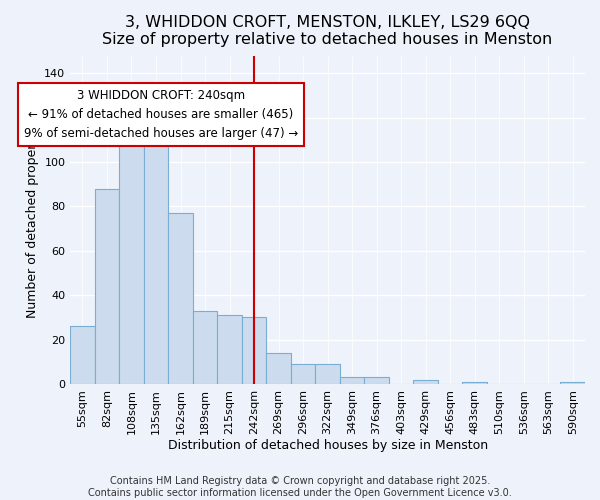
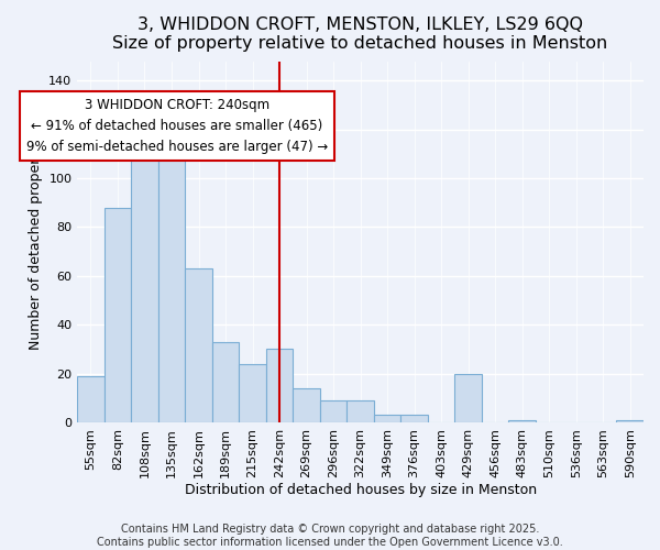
55sqm: 26 -> 19
162sqm: 77 -> 63
215sqm: 31 -> 24
429sqm: 2 -> 20
